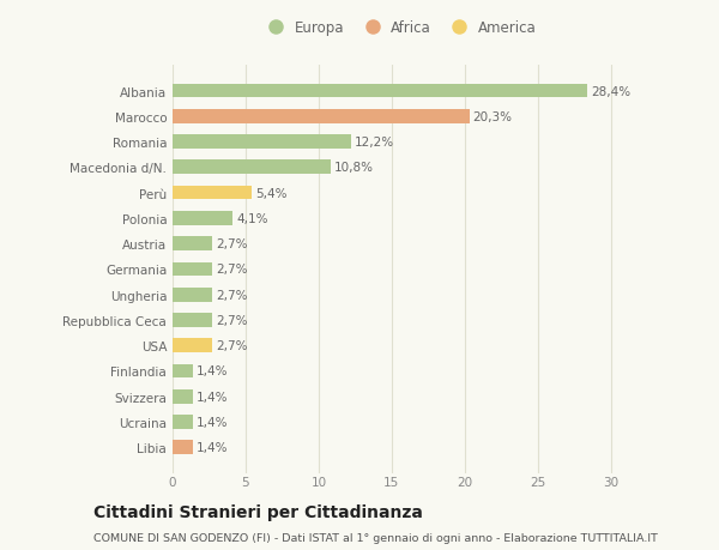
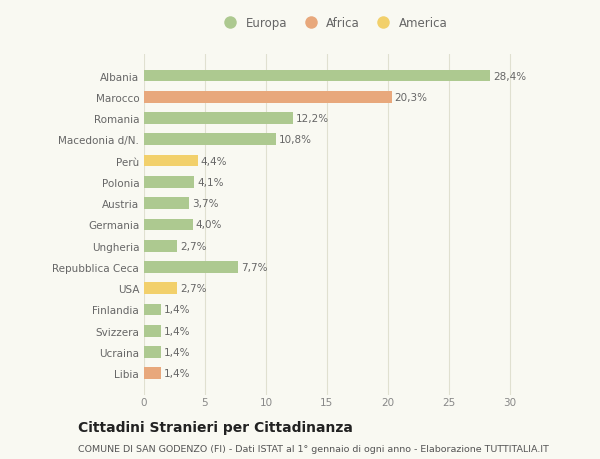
Perù: 5,4% -> 4,4%
Austria: 2,7% -> 3,7%
Germania: 2,7% -> 4,0%
Repubblica Ceca: 2,7% -> 7,7%
